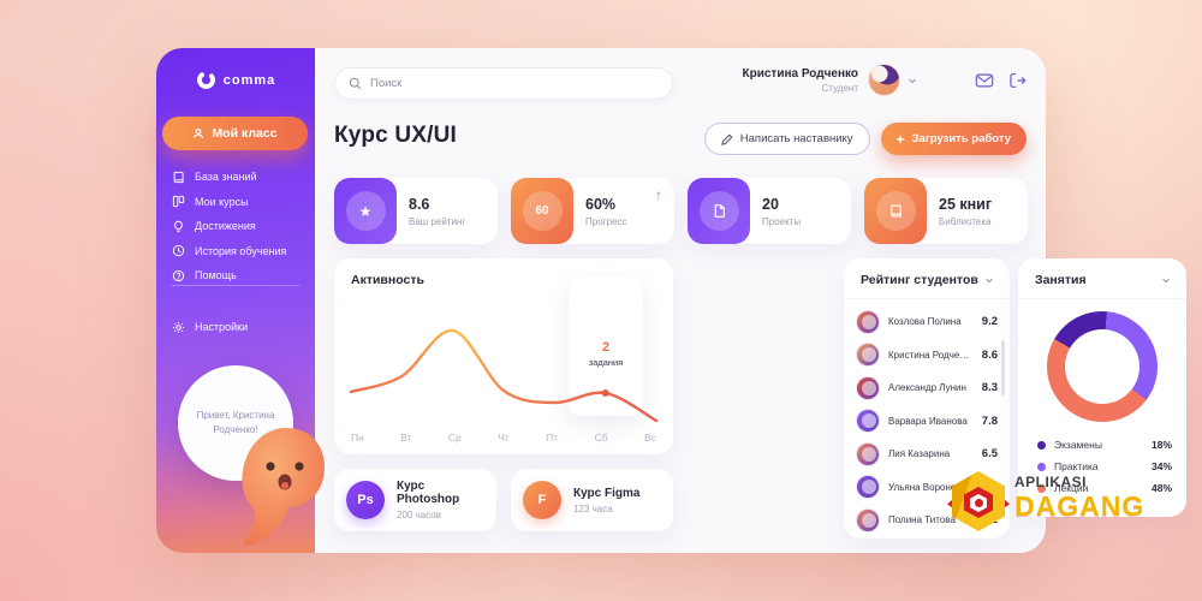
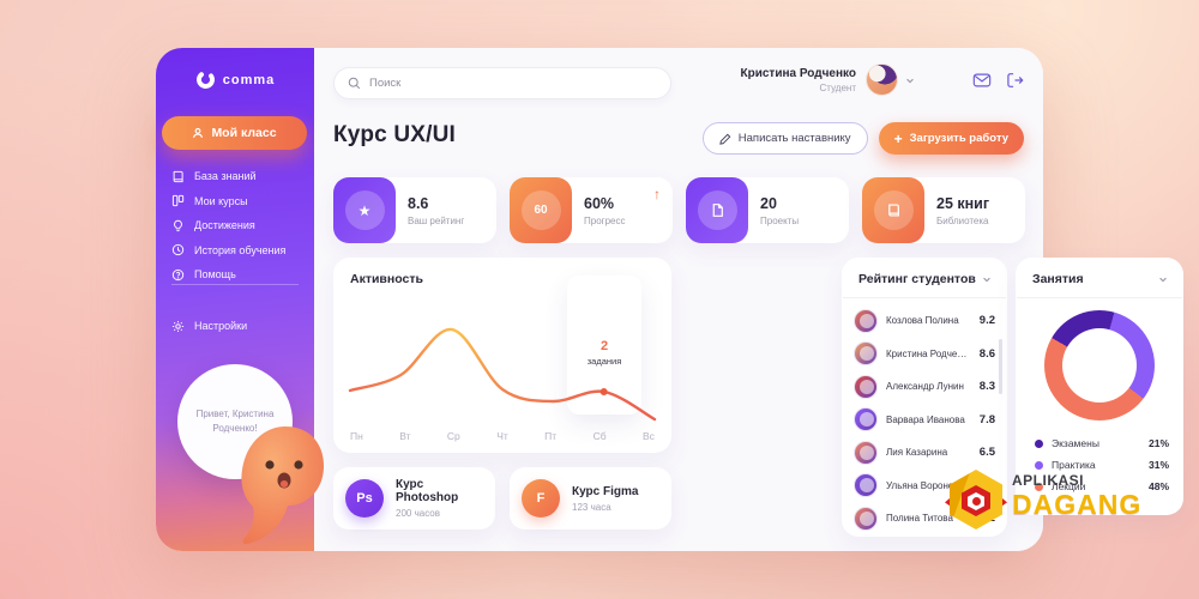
Занятия/Экзамены: 18% -> 21%
Занятия/Практика: 34% -> 31%
